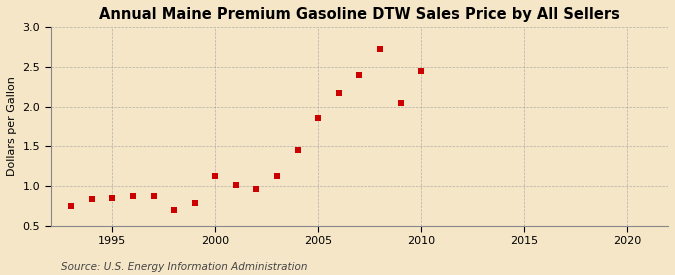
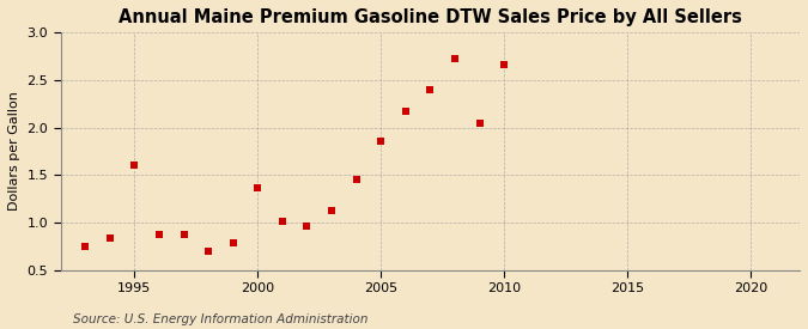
1995: 0.84 -> 1.60
2000: 1.13 -> 1.36
2010: 2.45 -> 2.66
